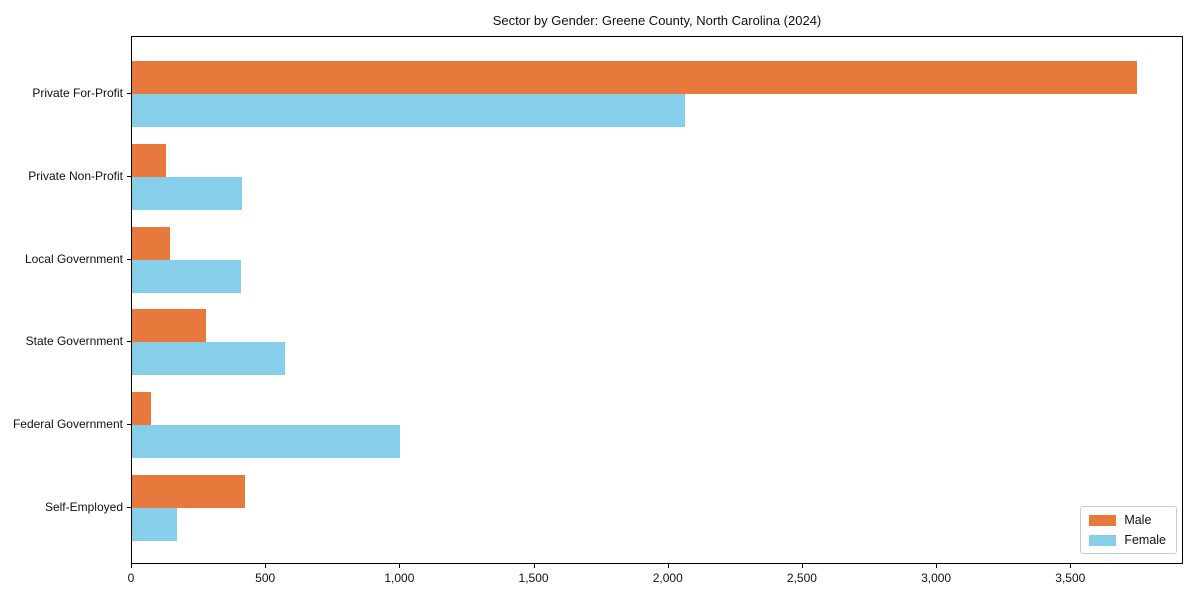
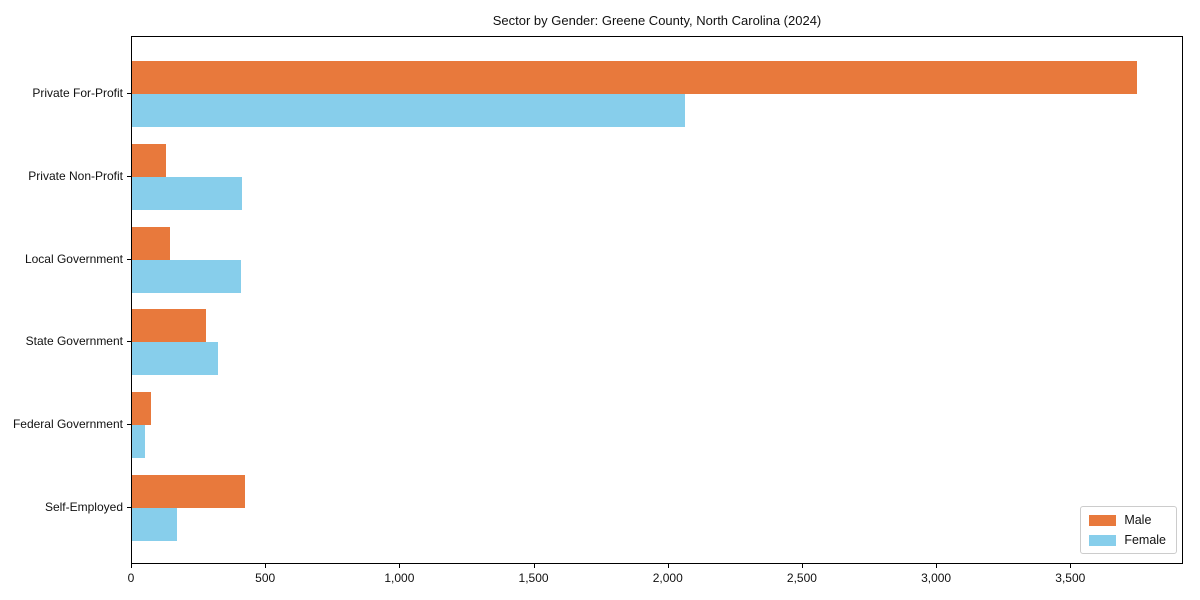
Female/State Government: 570 -> 320
Female/Federal Government: 1000 -> 50
